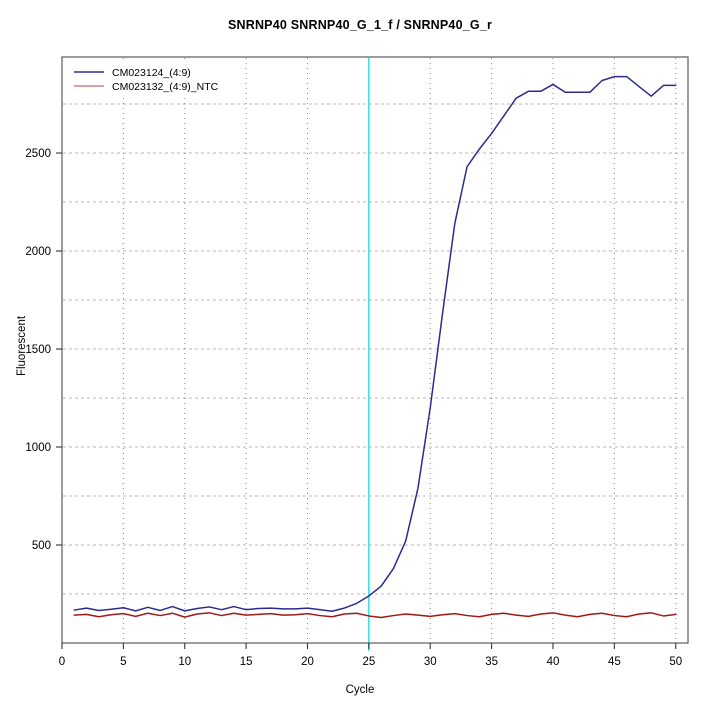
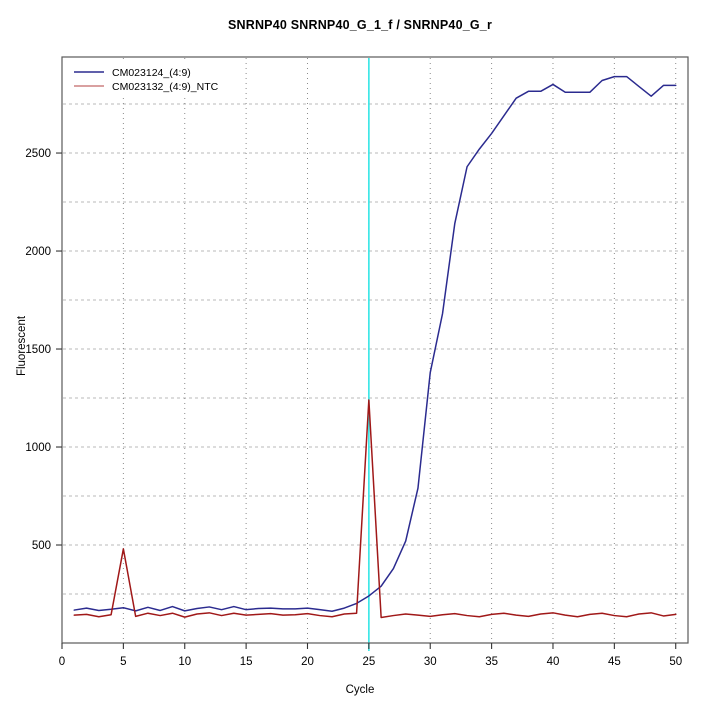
CM023132_(4:9)_NTC/5: 150 -> 480
CM023132_(4:9)_NTC/25: 140 -> 1240
CM023124_(4:9)/30: 1200 -> 1380
